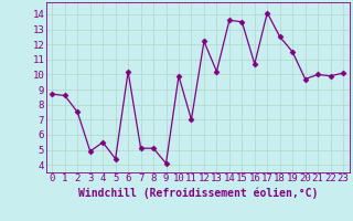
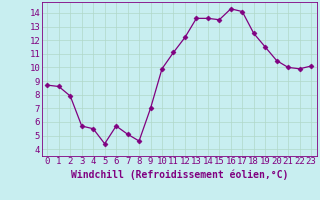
2: 7.5 -> 7.9
3: 4.9 -> 5.7
6: 10.2 -> 5.7
8: 5.1 -> 4.6
9: 4.1 -> 7.0
11: 7.0 -> 11.1
13: 10.2 -> 13.6
16: 10.7 -> 14.3
20: 9.7 -> 10.5
